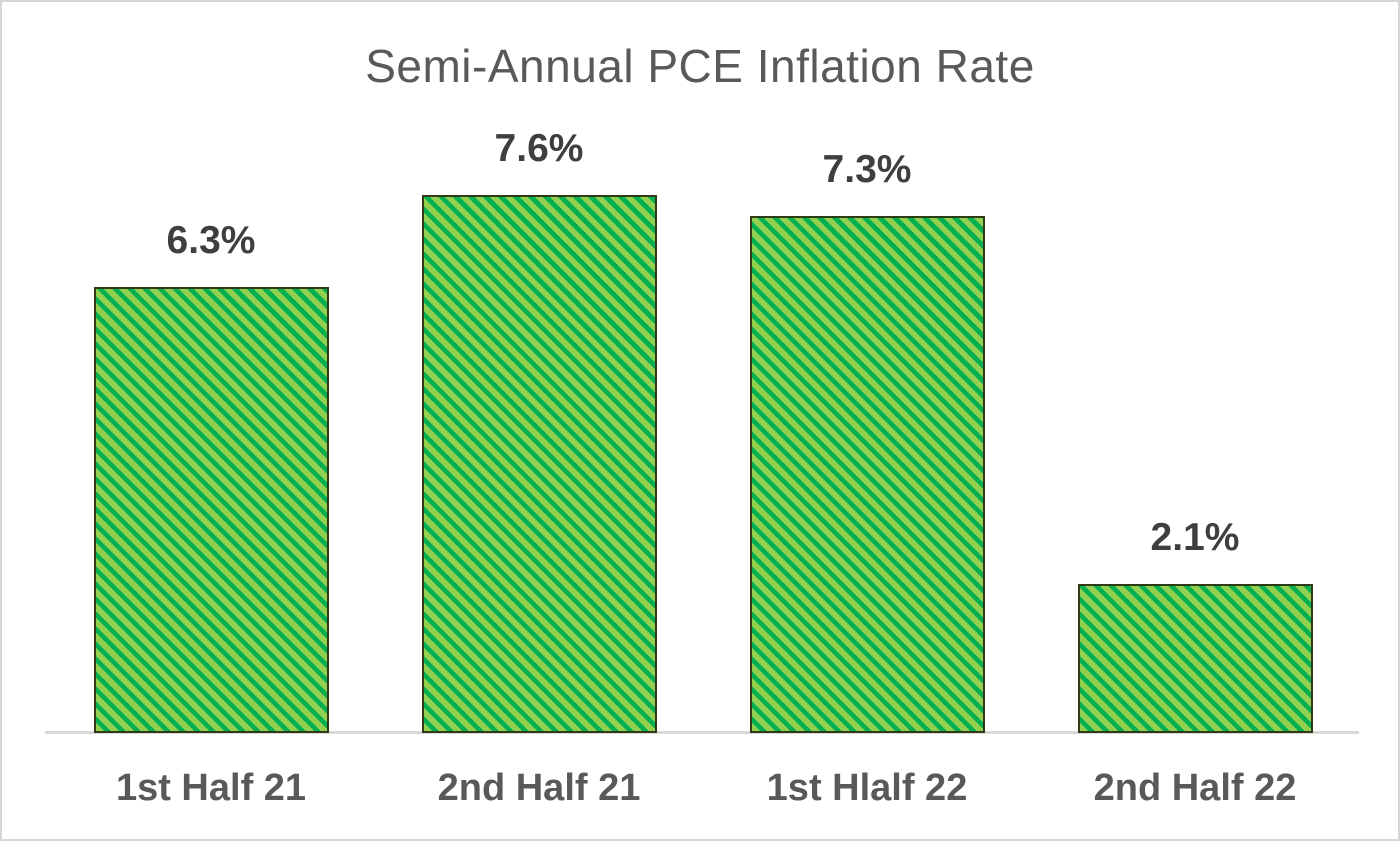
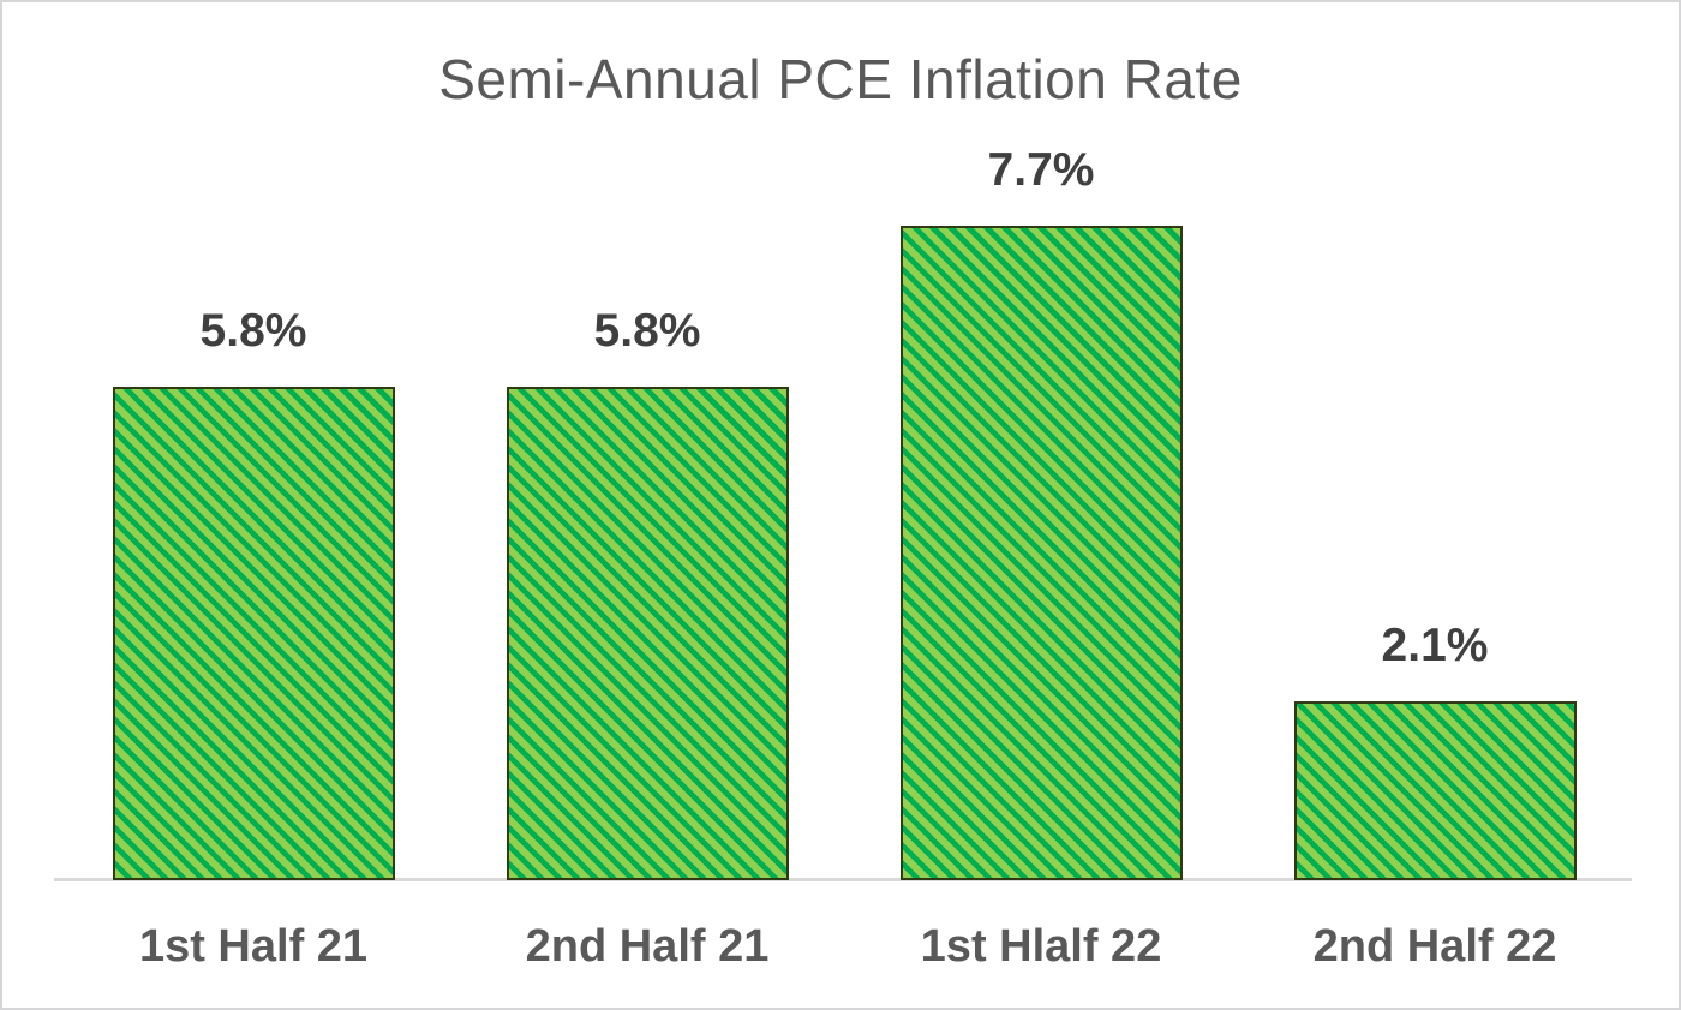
1st Half 21: 6.3% -> 5.8%
2nd Half 21: 7.6% -> 5.8%
1st Hlalf 22: 7.3% -> 7.7%
